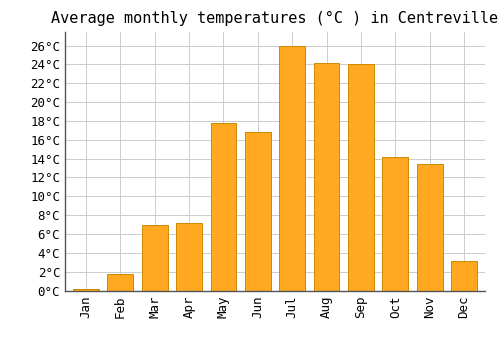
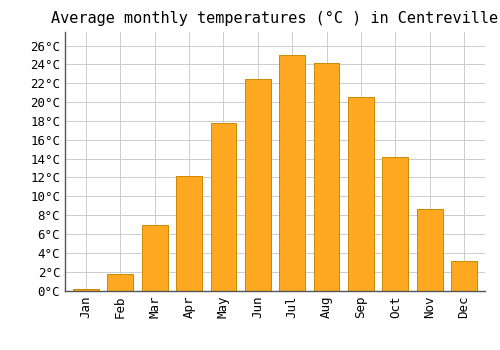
Apr: 7.2°C -> 12.2°C
Jun: 16.8°C -> 22.5°C
Jul: 26.0°C -> 25.0°C
Sep: 24.0°C -> 20.5°C
Nov: 13.4°C -> 8.7°C
